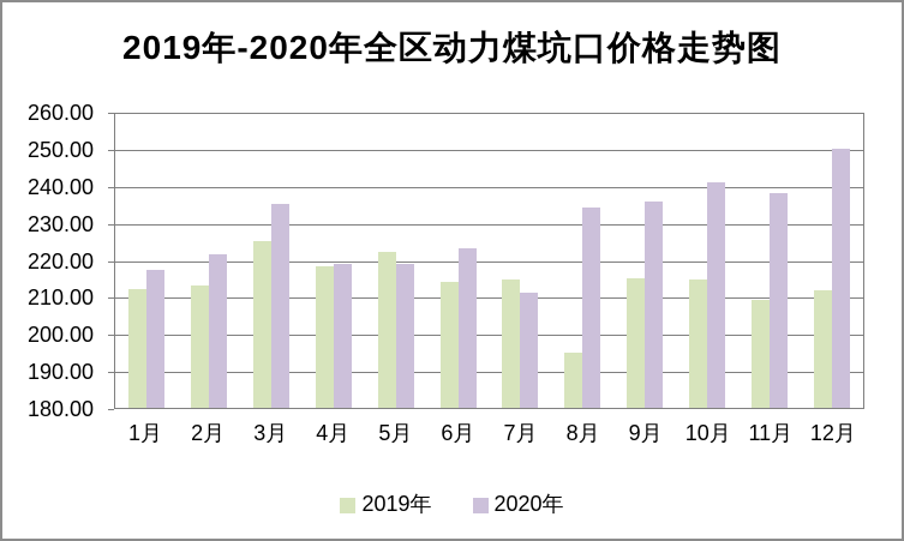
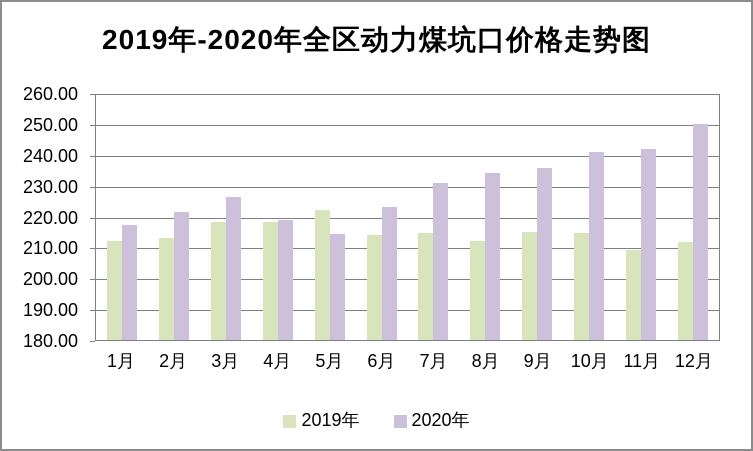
2019年/3月: 225 -> 218
2020年/3月: 235 -> 226
2020年/5月: 219 -> 214
2020年/7月: 211 -> 231
2019年/8月: 195 -> 212
2020年/11月: 238 -> 242
